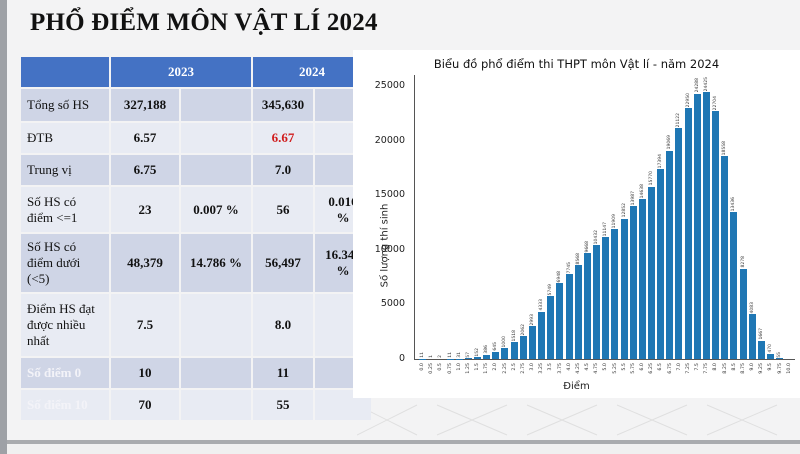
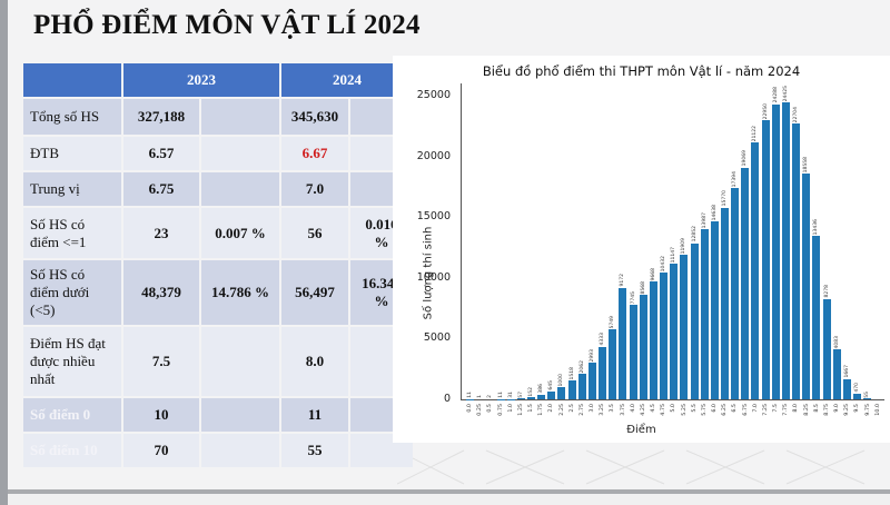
3.75: 6948 -> 9172
